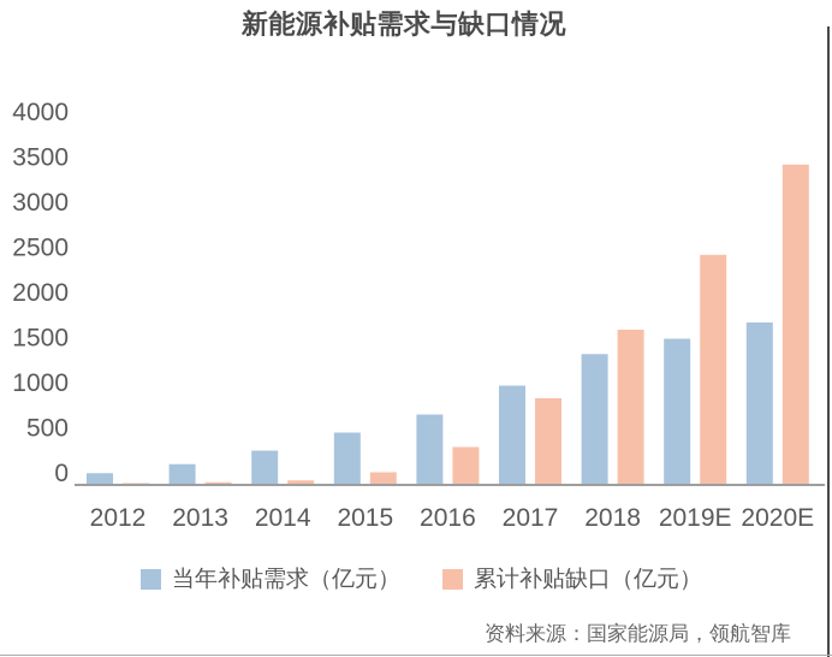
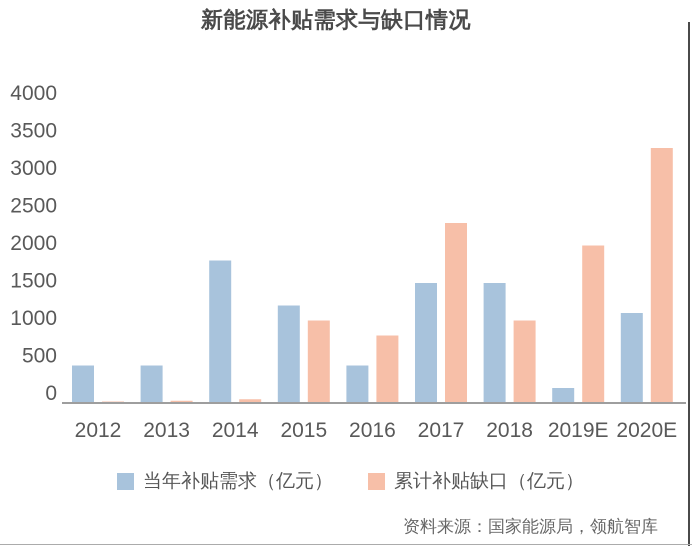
当年补贴需求（亿元）/2012: 100 -> 500
当年补贴需求（亿元）/2013: 200 -> 500
当年补贴需求（亿元）/2014: 400 -> 1900
当年补贴需求（亿元）/2015: 600 -> 1300
累计补贴缺口（亿元）/2015: 100 -> 1100
当年补贴需求（亿元）/2016: 800 -> 500
累计补贴缺口（亿元）/2016: 400 -> 900
当年补贴需求（亿元）/2017: 1100 -> 1600
累计补贴缺口（亿元）/2017: 1000 -> 2400
当年补贴需求（亿元）/2018: 1400 -> 1600
累计补贴缺口（亿元）/2018: 1700 -> 1100
当年补贴需求（亿元）/2019E: 1600 -> 200
累计补贴缺口（亿元）/2019E: 2600 -> 2100
当年补贴需求（亿元）/2020E: 1800 -> 1200
累计补贴缺口（亿元）/2020E: 3600 -> 3400
